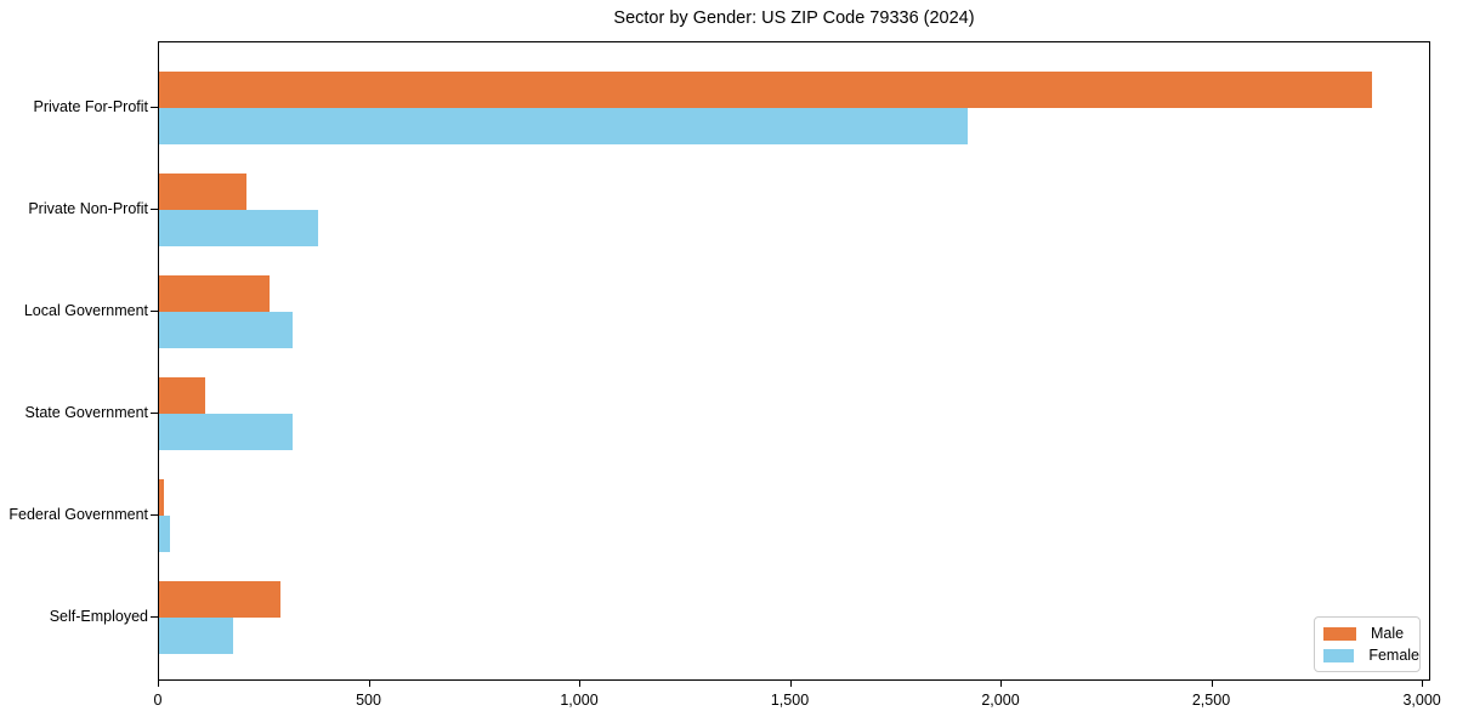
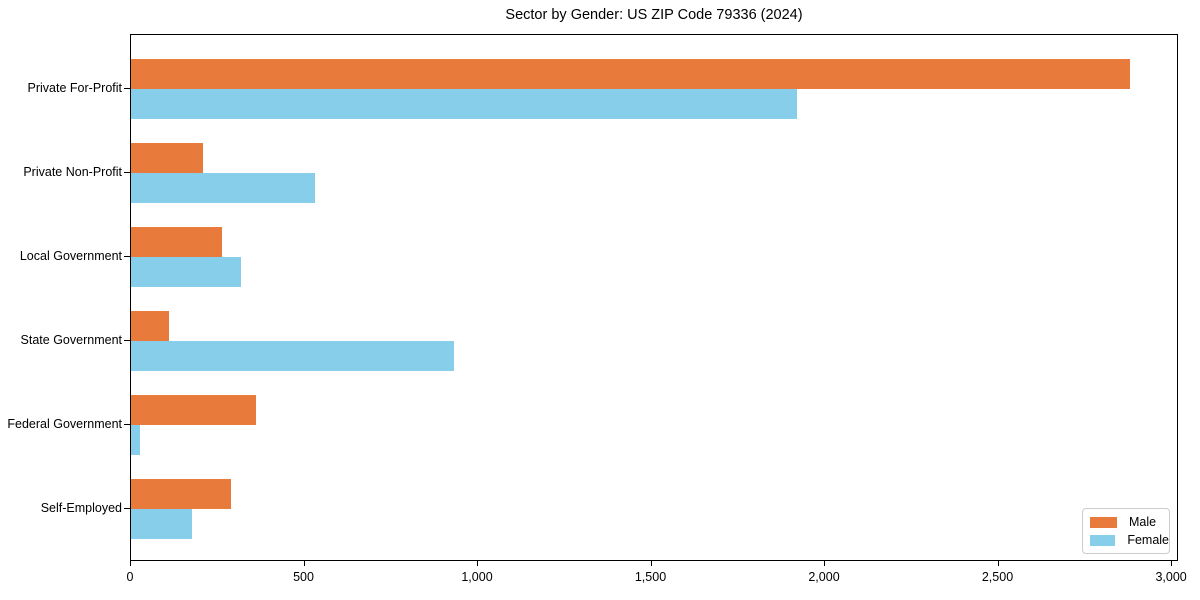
Female/Private Non-Profit: 380 -> 530
Female/State Government: 320 -> 930
Male/Federal Government: 10 -> 360
